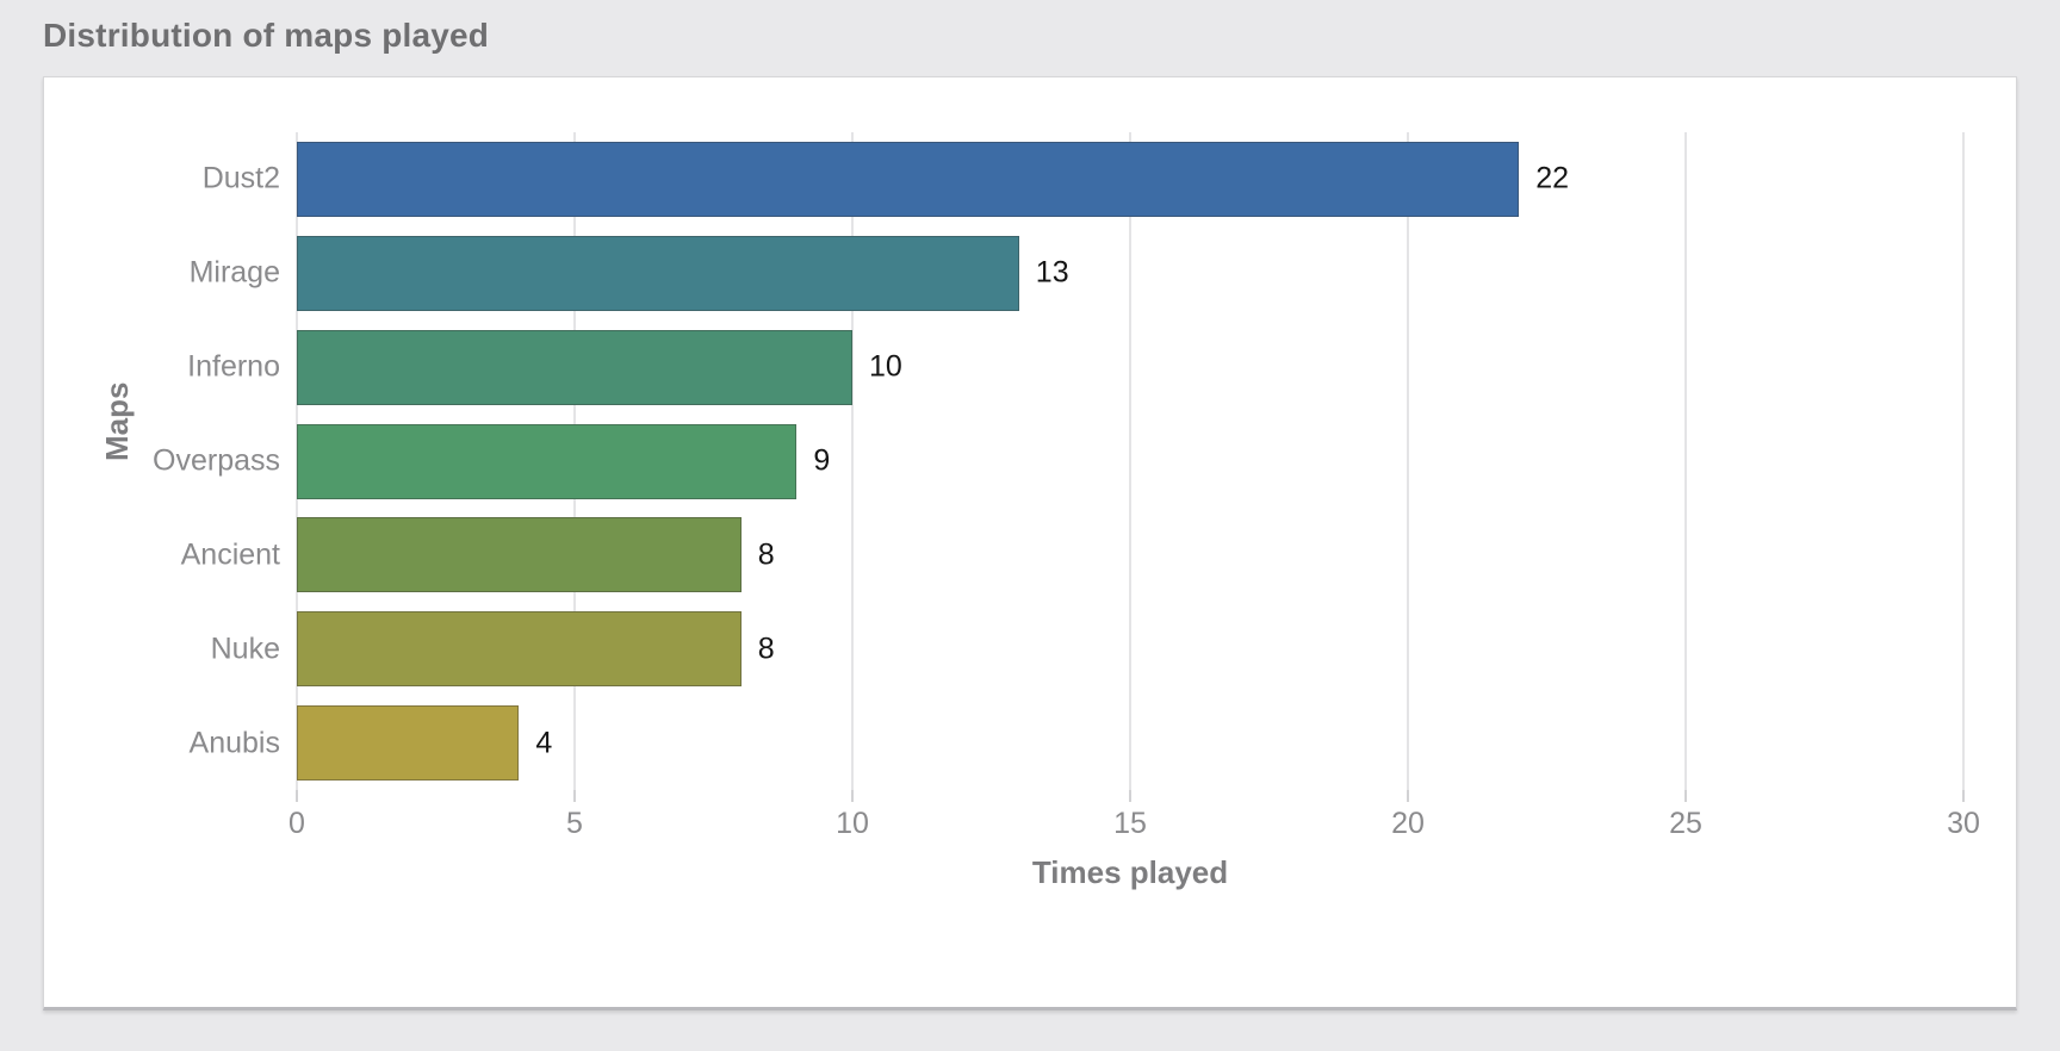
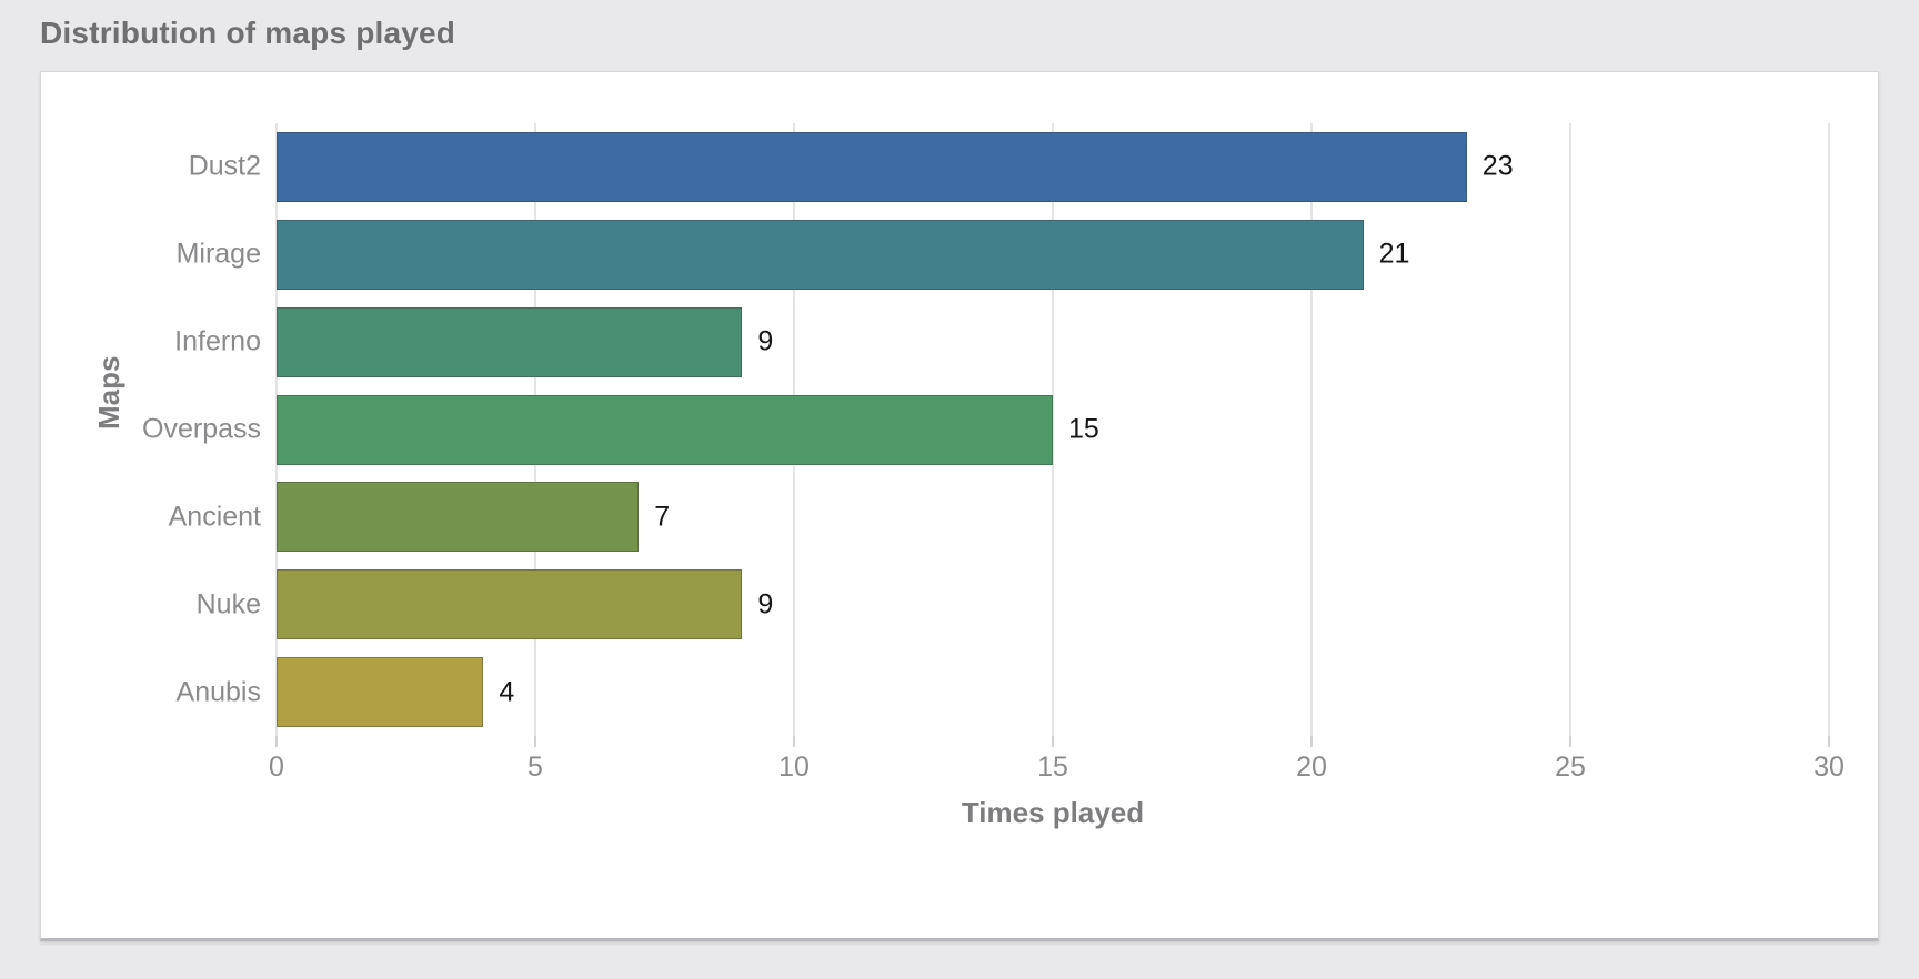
Dust2: 22 -> 23
Mirage: 13 -> 21
Inferno: 10 -> 9
Overpass: 9 -> 15
Ancient: 8 -> 7
Nuke: 8 -> 9
